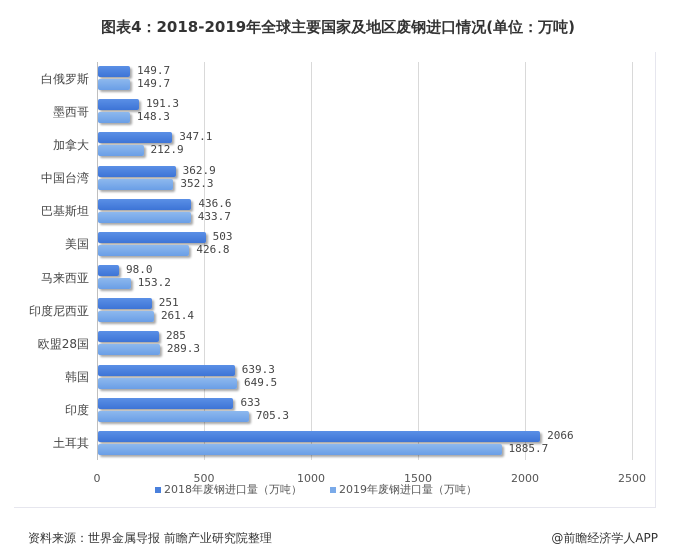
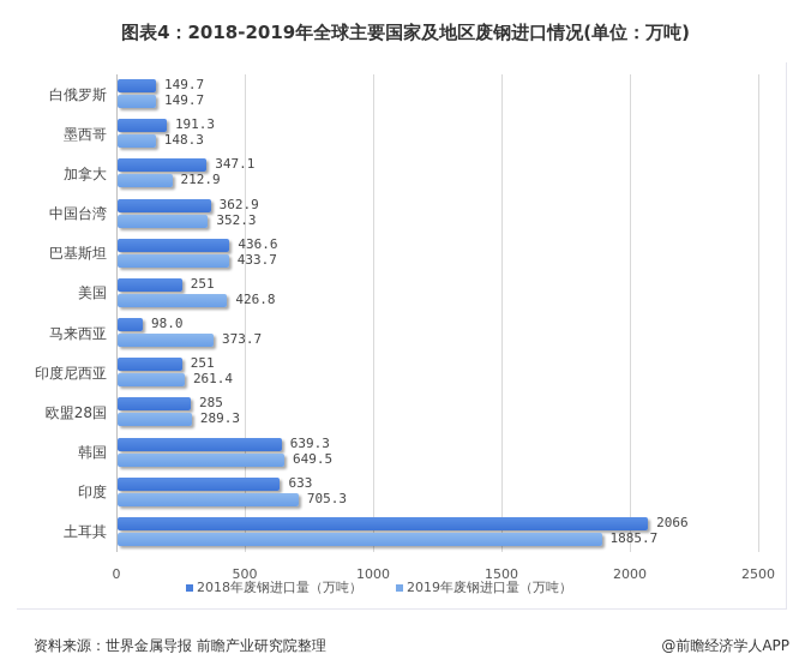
2018年废钢进口量（万吨）/美国: 503 -> 251
2019年废钢进口量（万吨）/马来西亚: 153.2 -> 373.7
